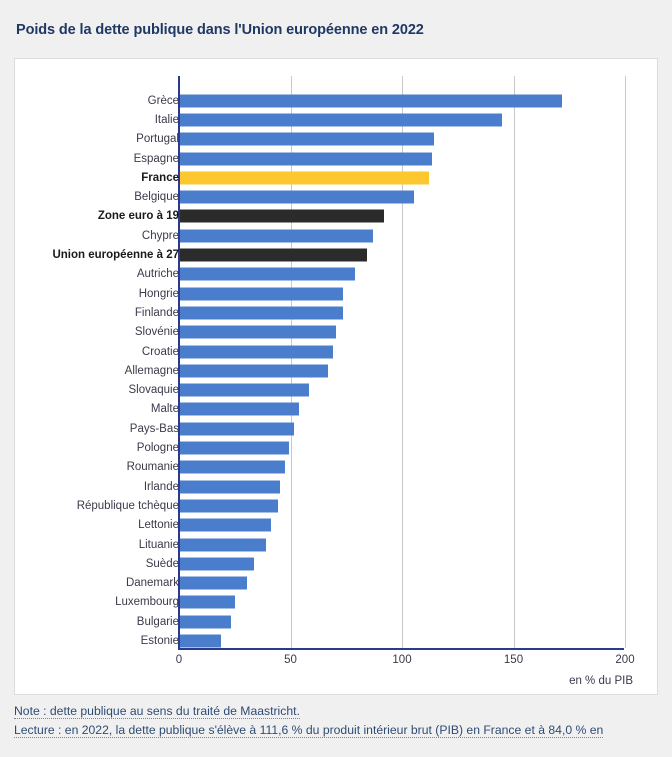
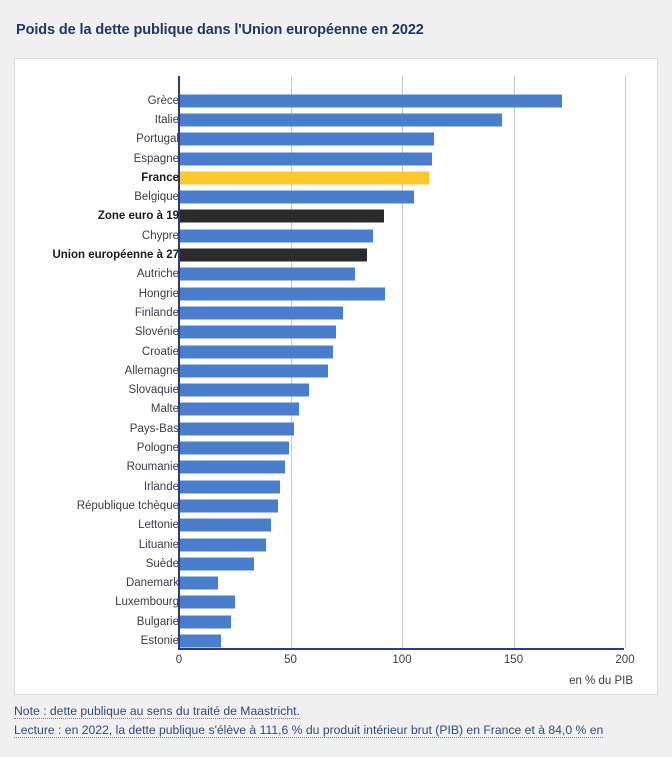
Hongrie: 73 -> 92
Danemark: 30 -> 17
